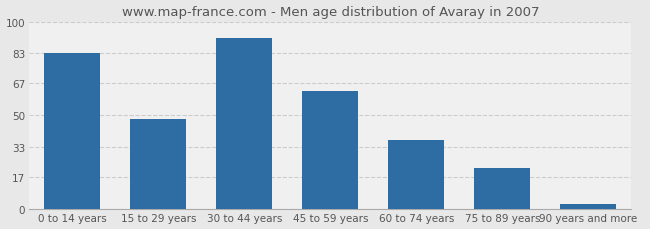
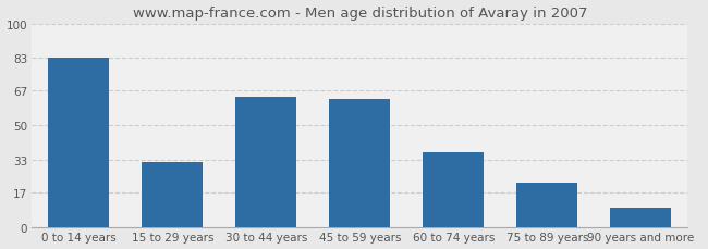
15 to 29 years: 48 -> 32
30 to 44 years: 91 -> 64
90 years and more: 3 -> 10
